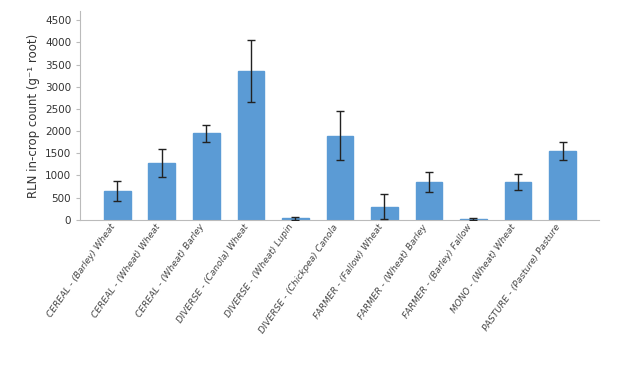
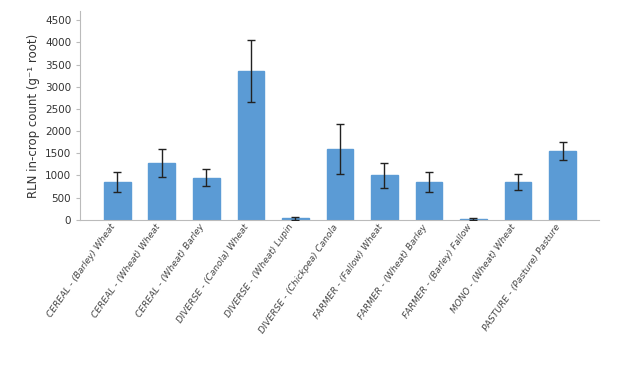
CEREAL - (Barley) Wheat: 650 -> 850
CEREAL - (Wheat) Barley: 1950 -> 950
DIVERSE - (Chickpea) Canola: 1900 -> 1600
FARMER - (Fallow) Wheat: 300 -> 1000
